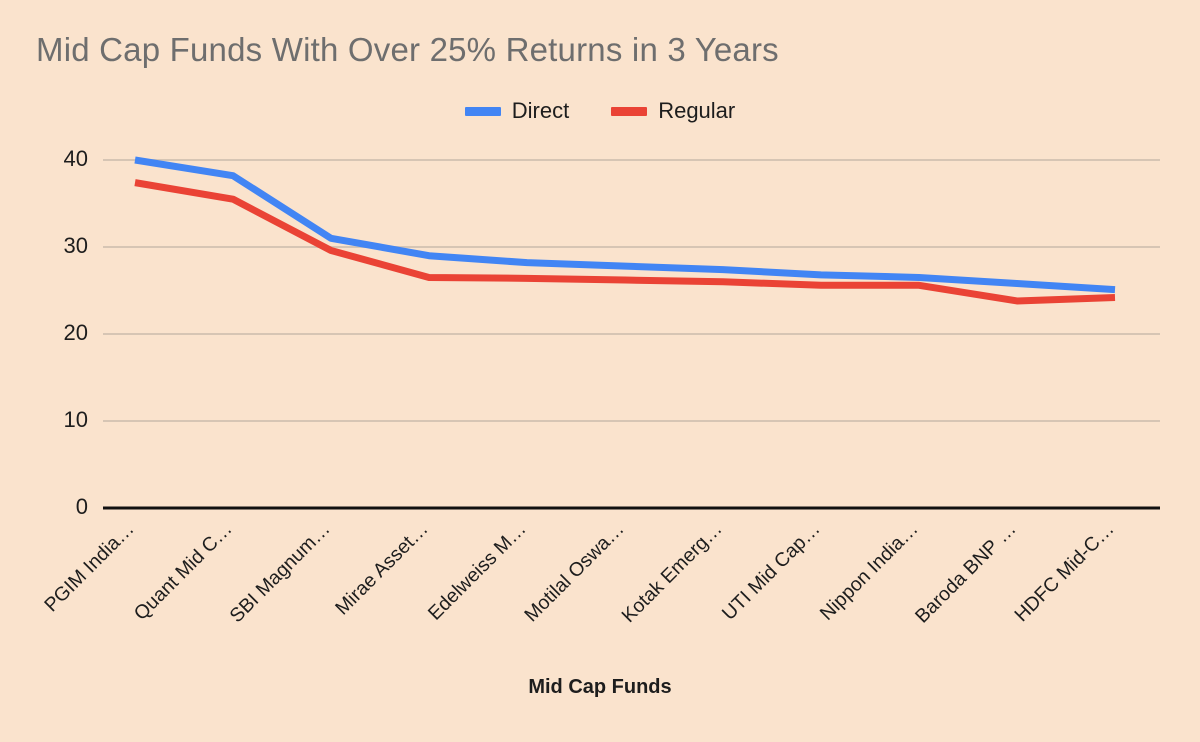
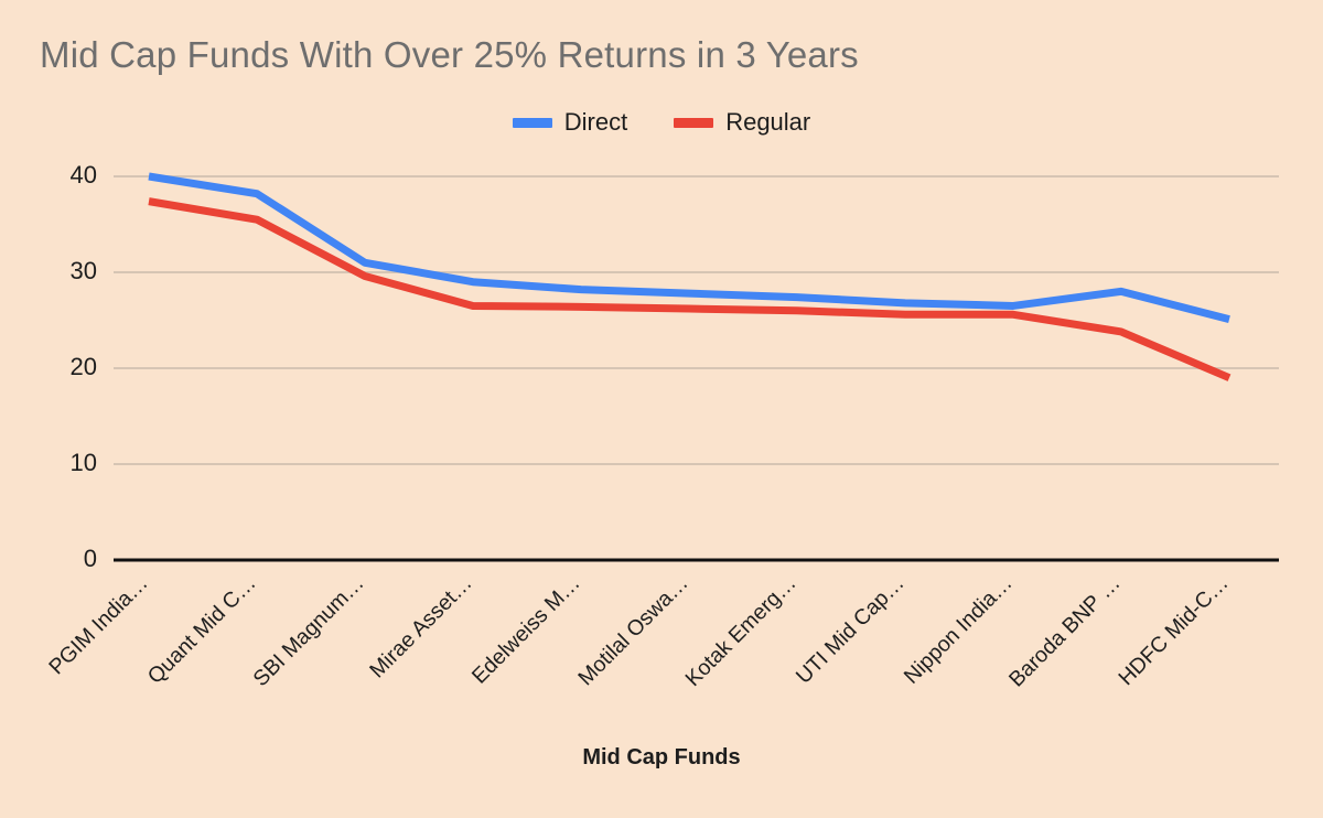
Direct/Baroda BNP …: 26 -> 28
Regular/HDFC Mid-C…: 24 -> 19
